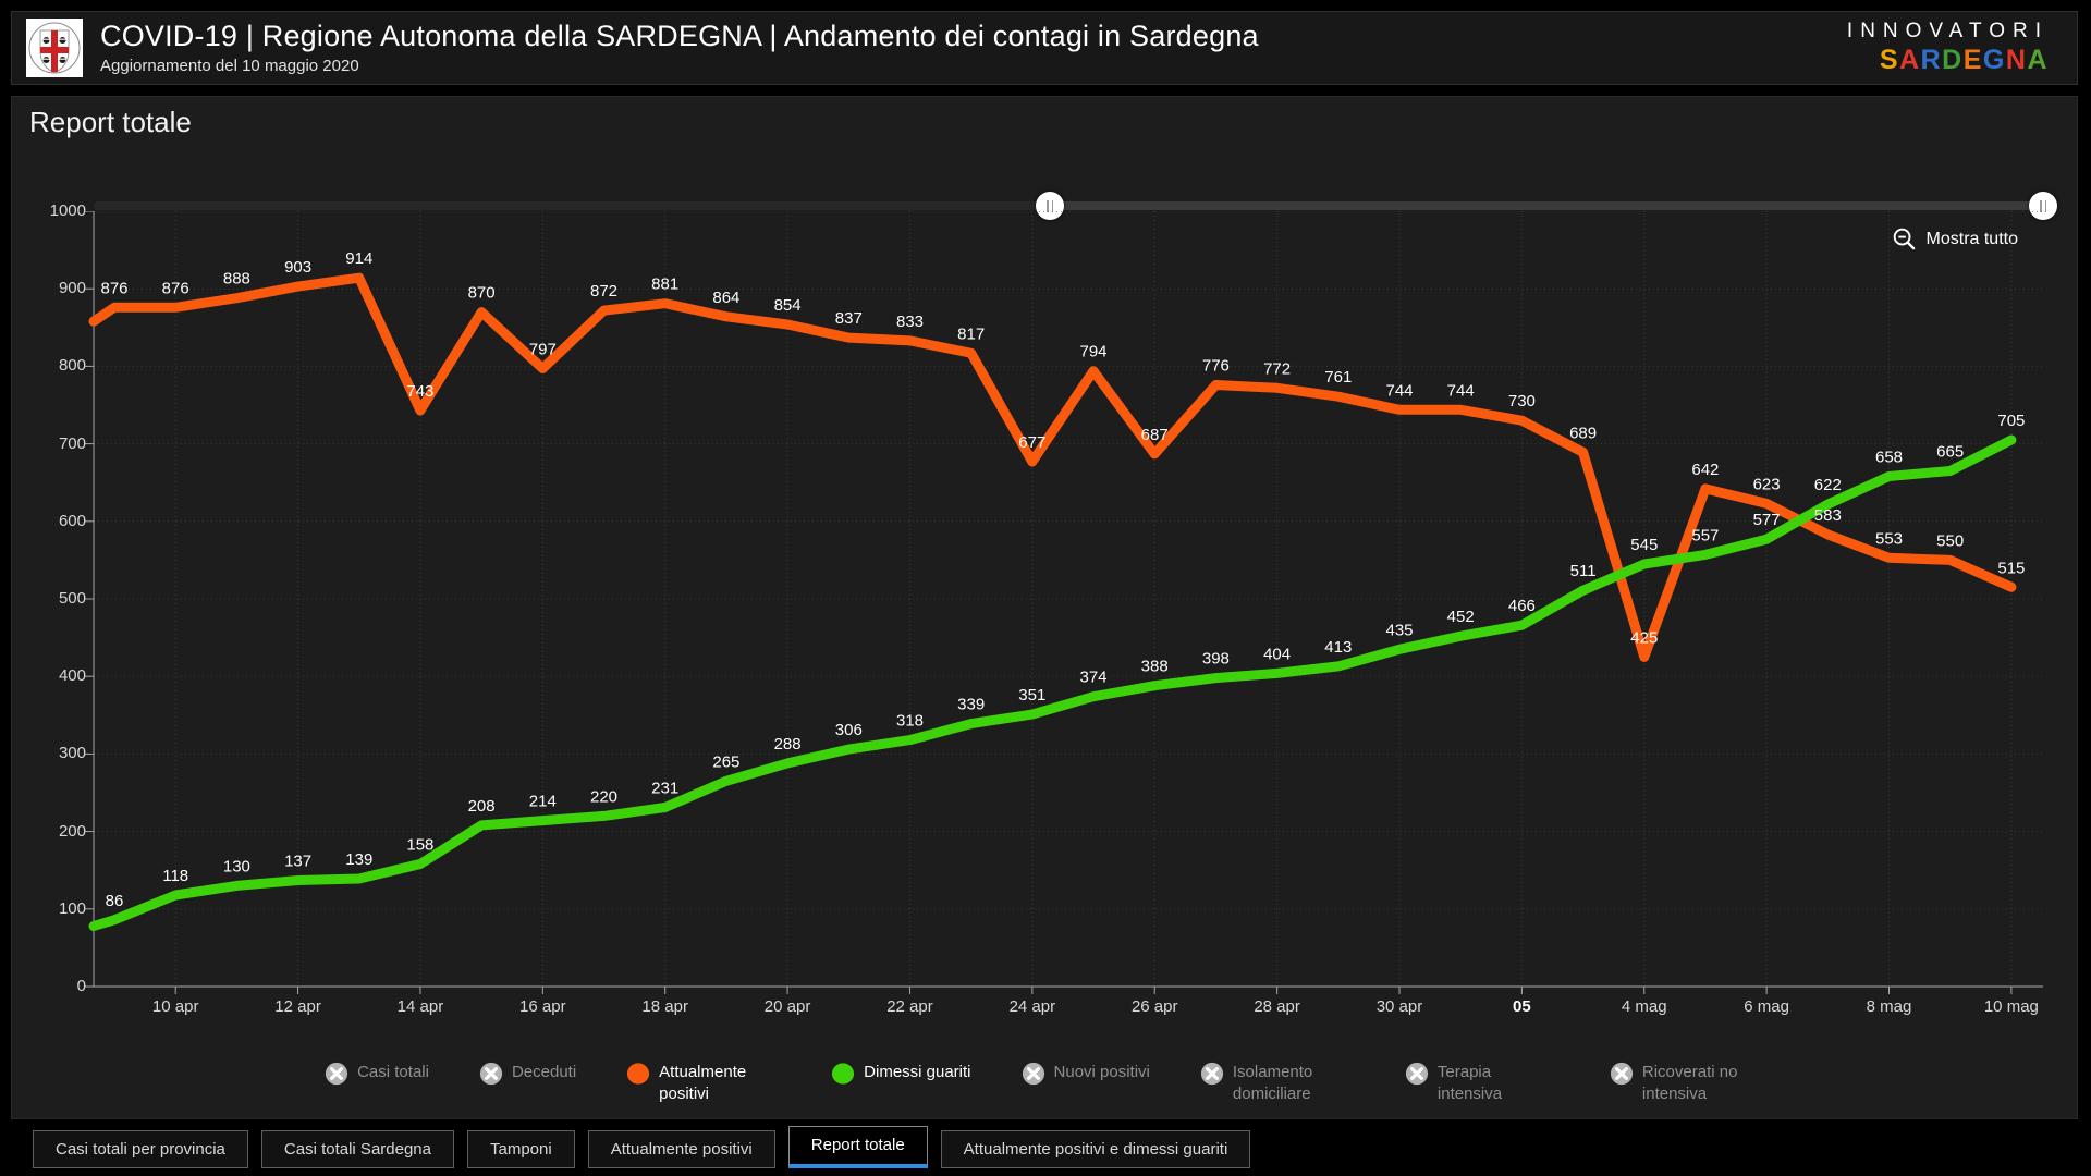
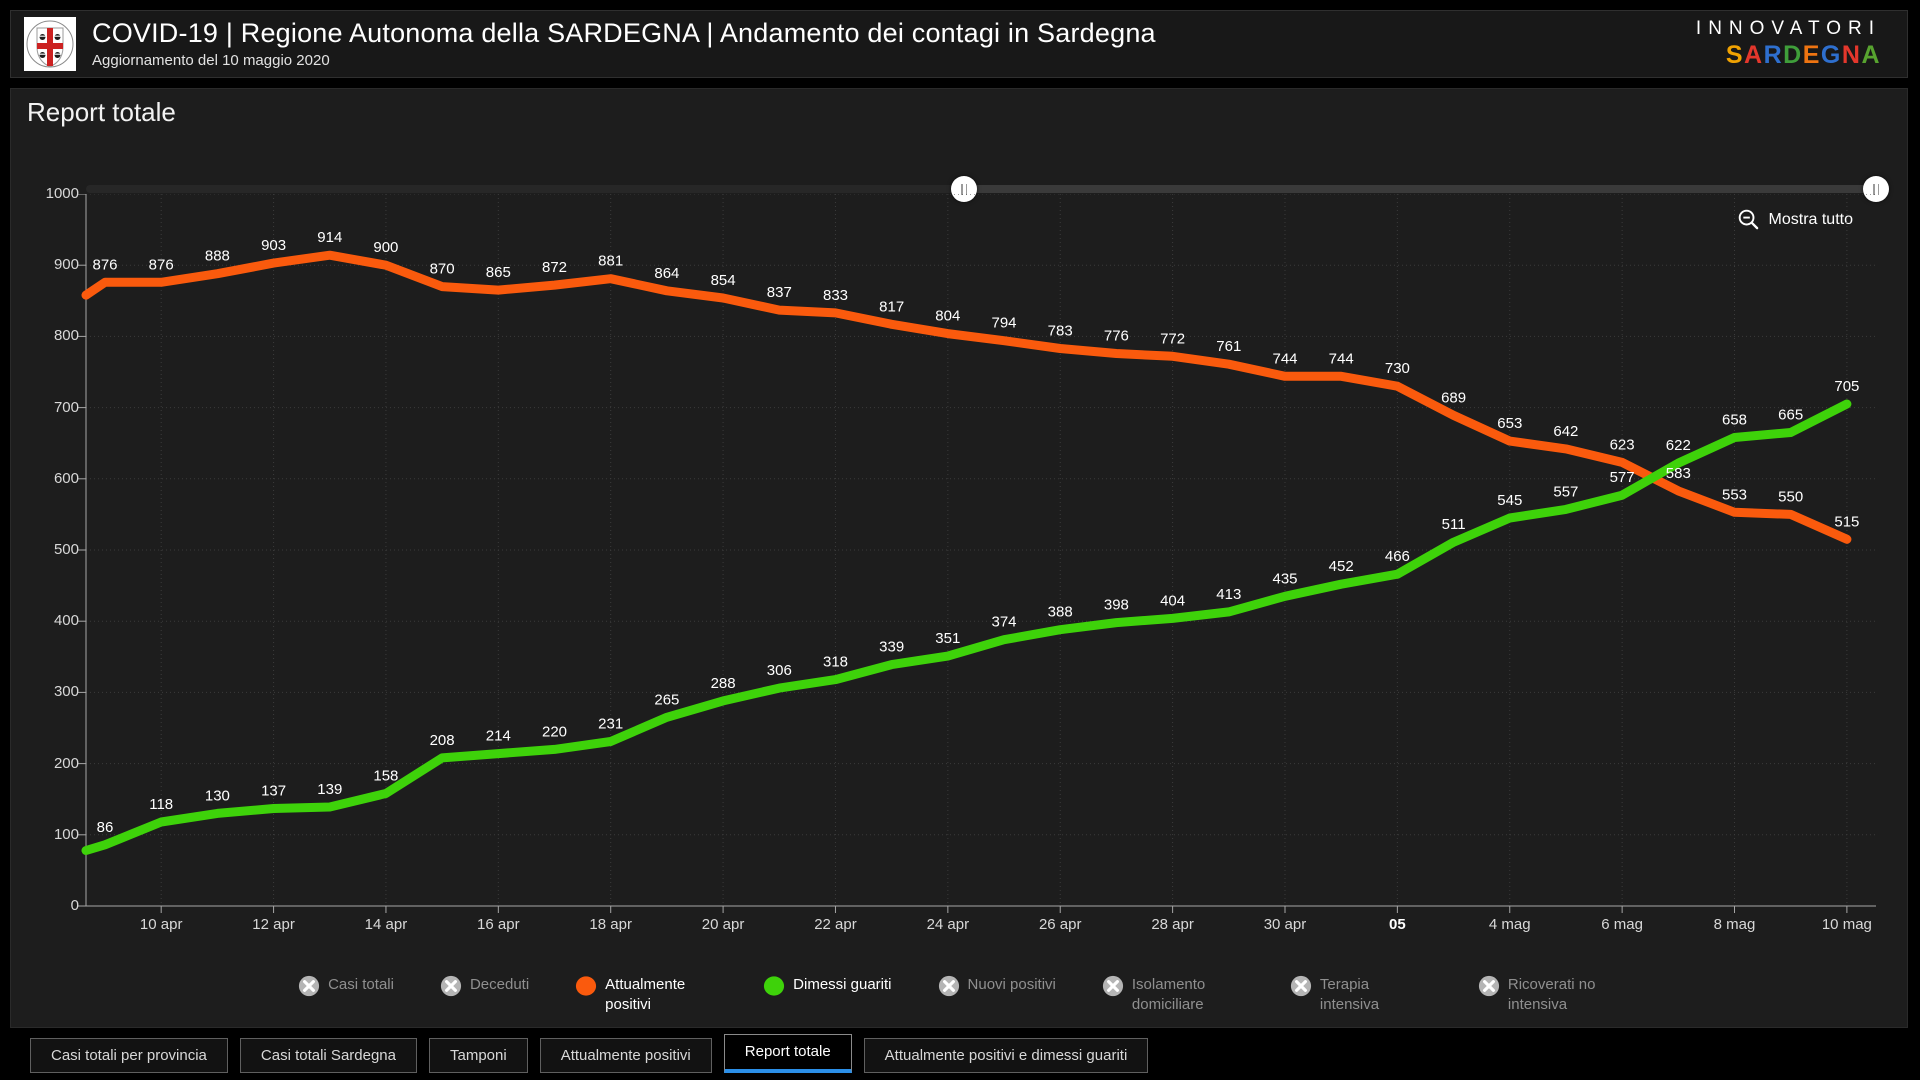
Attualmente positivi/14 apr: 743 -> 900
Attualmente positivi/16 apr: 797 -> 865
Attualmente positivi/24 apr: 677 -> 804
Attualmente positivi/26 apr: 687 -> 783
Attualmente positivi/4 mag: 425 -> 653
